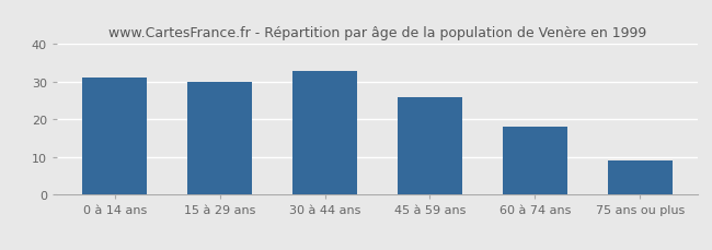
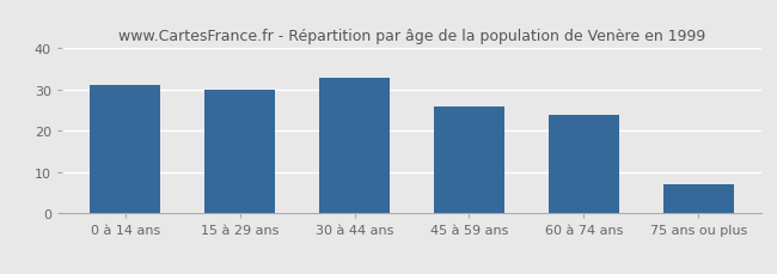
60 à 74 ans: 18 -> 24
75 ans ou plus: 9 -> 7
